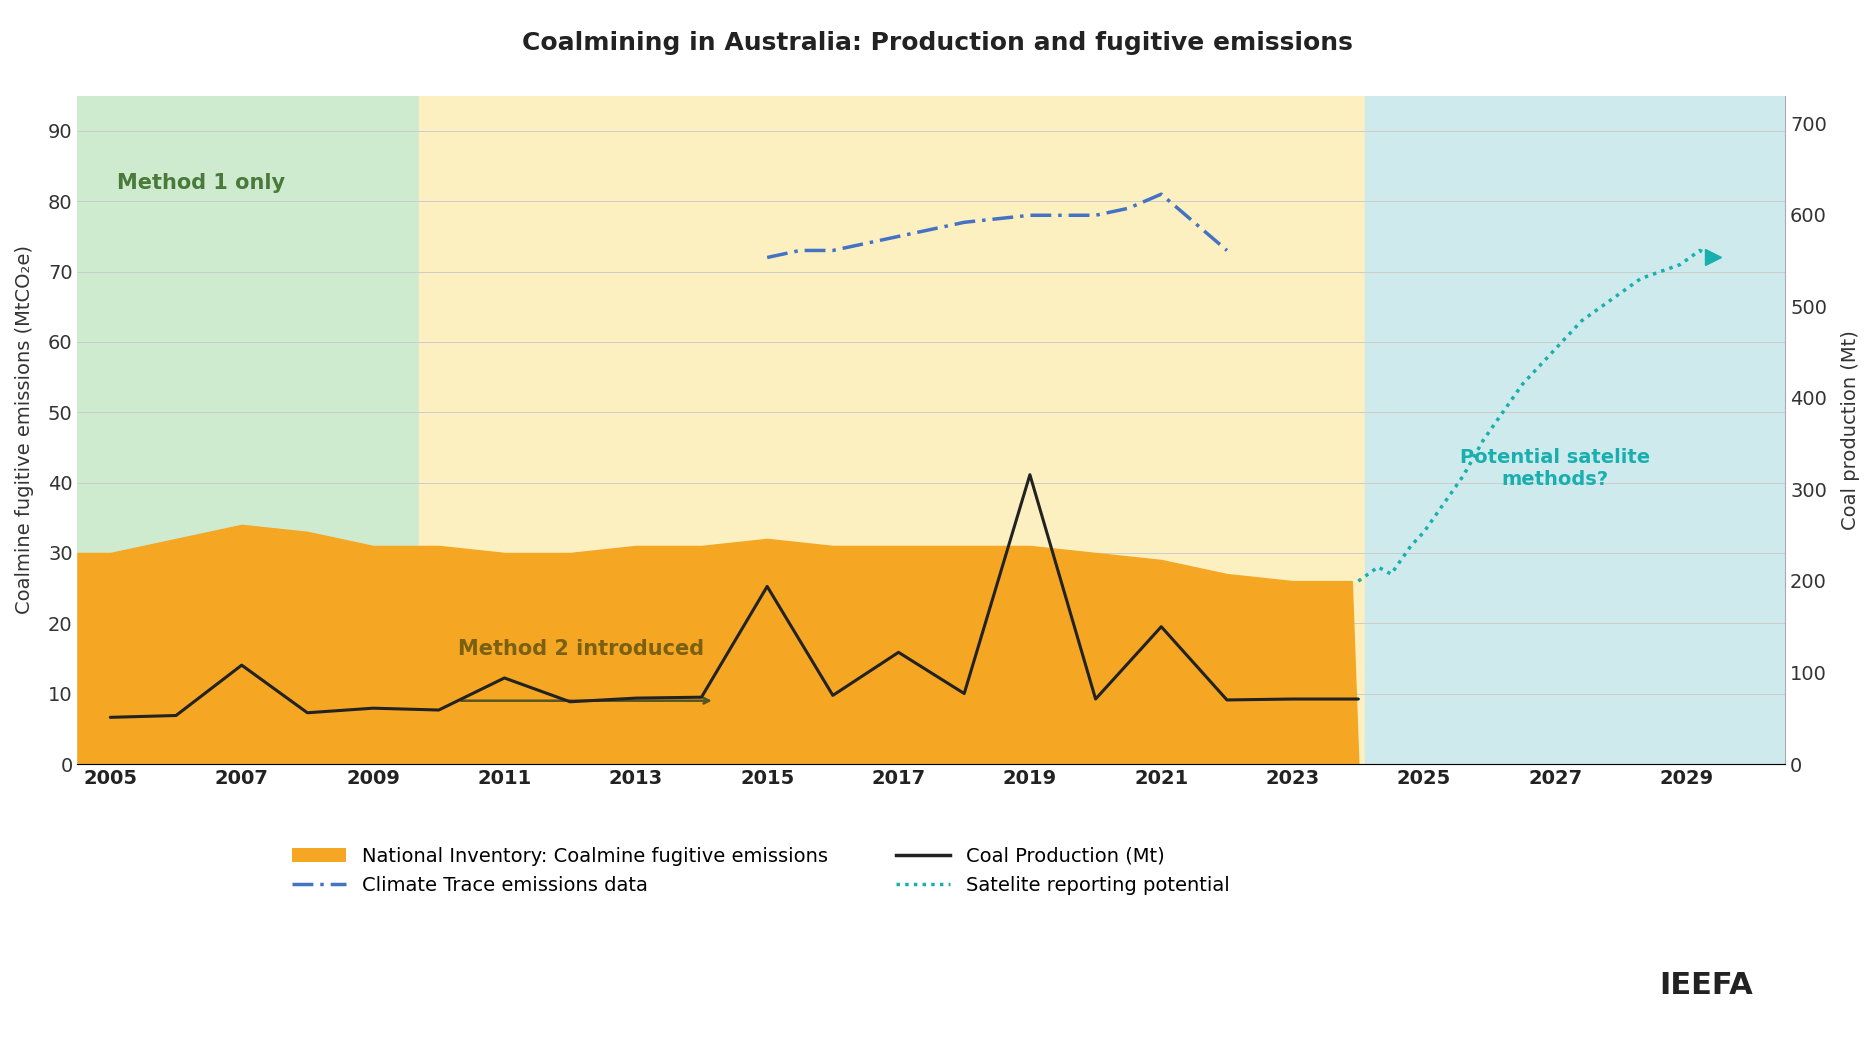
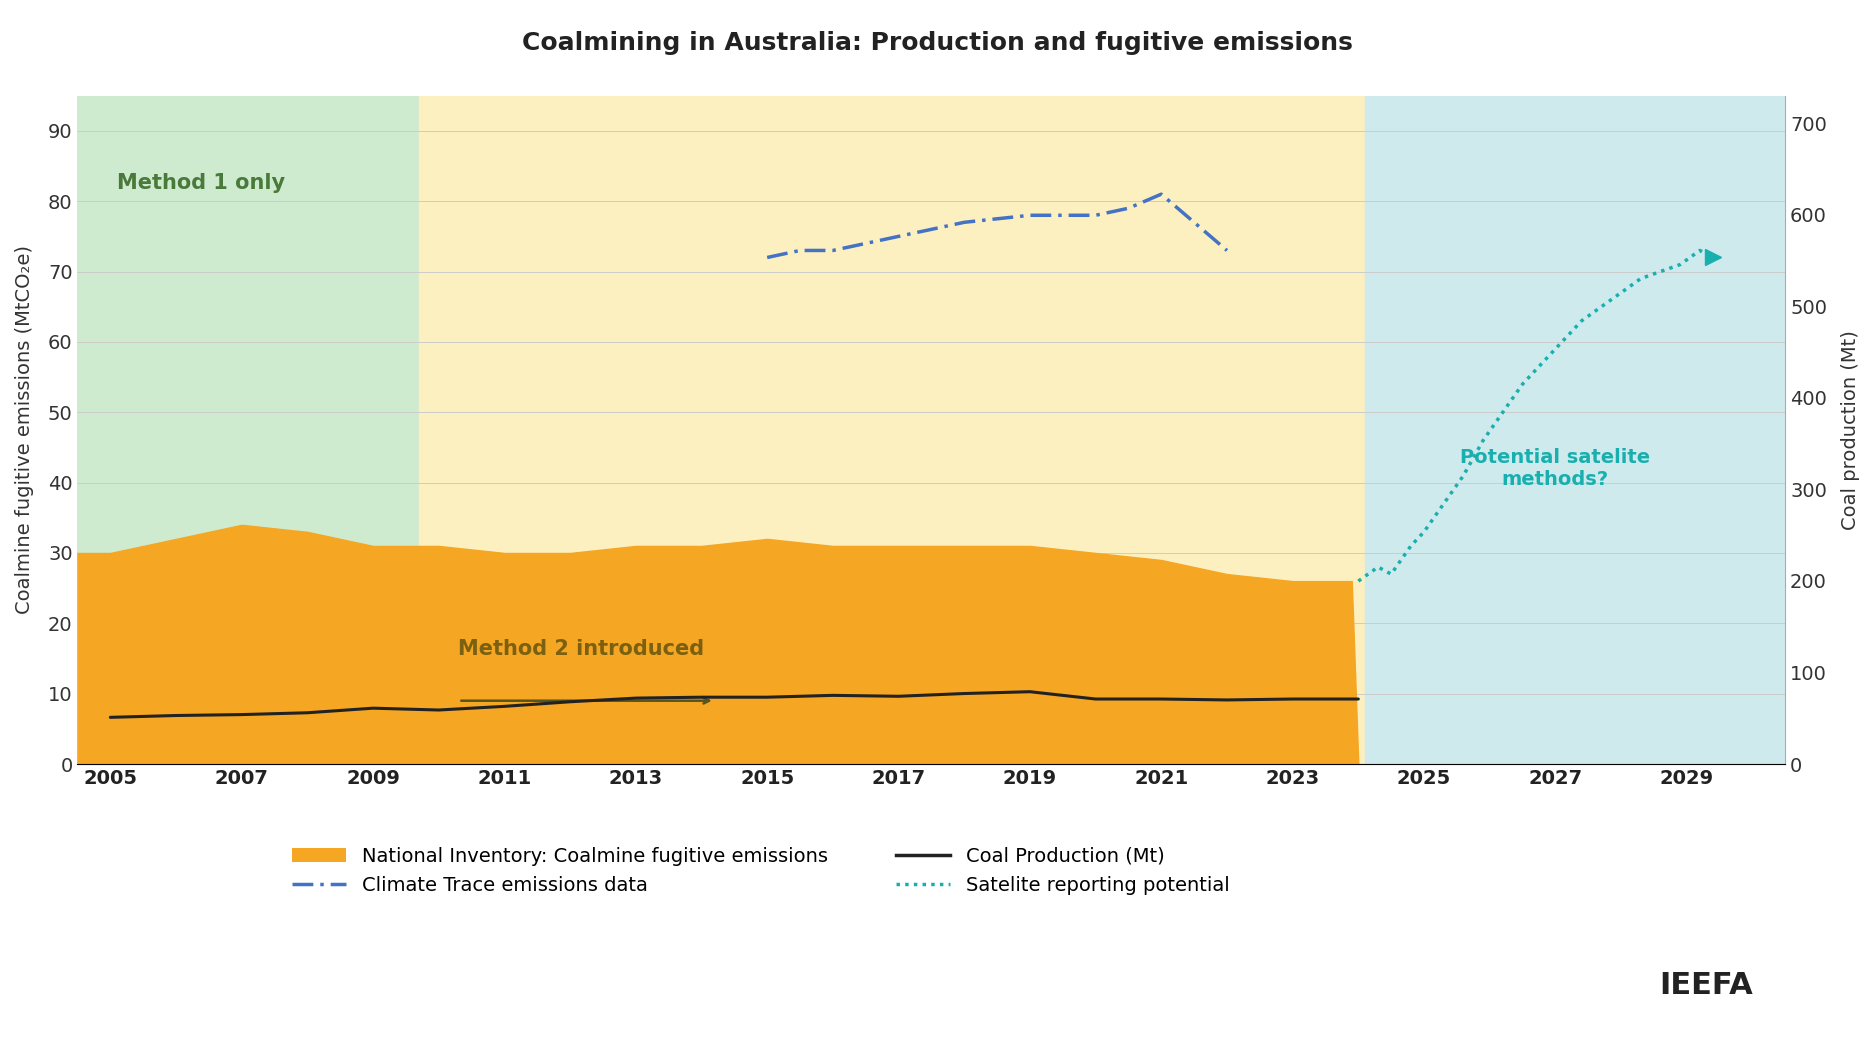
Coal Production (Mt)/2007: 108 -> 54
Coal Production (Mt)/2011: 94 -> 63
Coal Production (Mt)/2015: 194 -> 73
Coal Production (Mt)/2017: 122 -> 74
Coal Production (Mt)/2019: 316 -> 79
Coal Production (Mt)/2021: 150 -> 71
